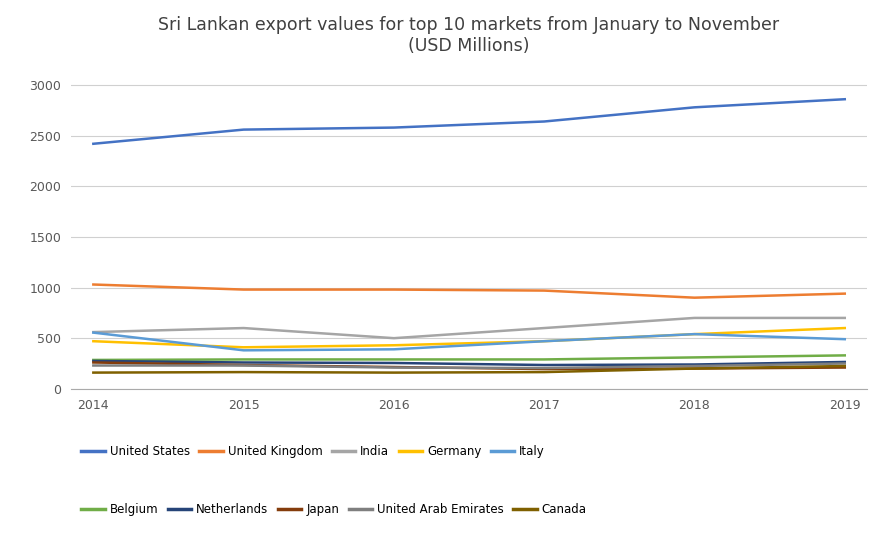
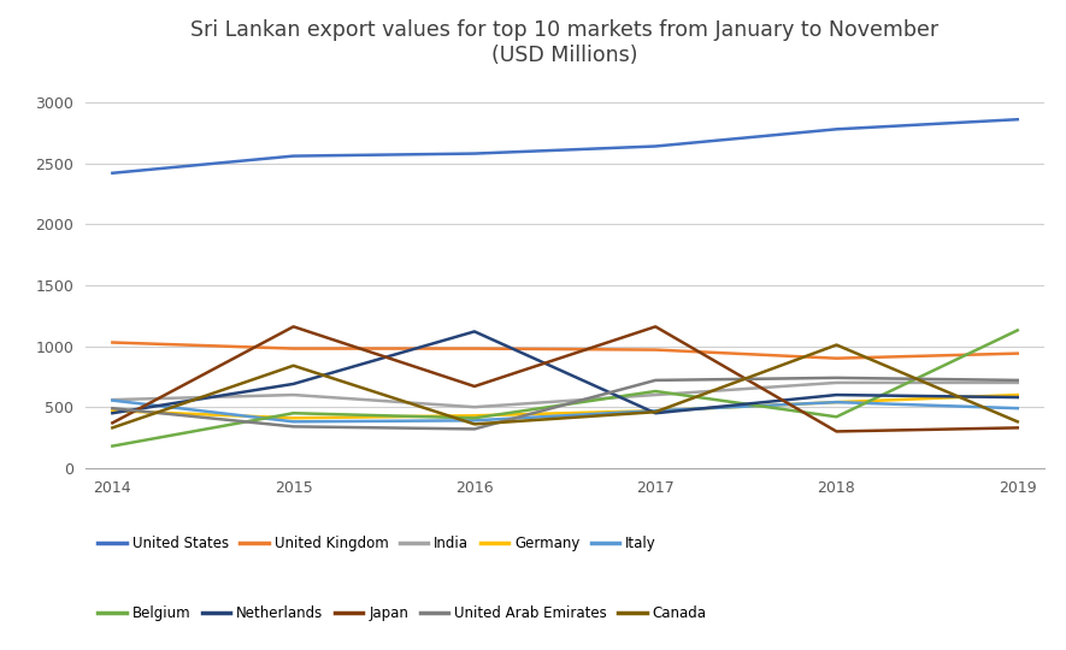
Belgium/2014: 280 -> 180
Netherlands/2014: 280 -> 450
Japan/2014: 260 -> 370
United Arab Emirates/2014: 230 -> 490
Canada/2014: 160 -> 330
Belgium/2015: 290 -> 450
Netherlands/2015: 260 -> 690
Japan/2015: 240 -> 1160
United Arab Emirates/2015: 230 -> 340
Canada/2015: 160 -> 840
Belgium/2016: 290 -> 410
Netherlands/2016: 260 -> 1120
Japan/2016: 220 -> 670
United Arab Emirates/2016: 210 -> 320
Canada/2016: 160 -> 360
Belgium/2017: 290 -> 630
Netherlands/2017: 240 -> 450
Japan/2017: 200 -> 1160
United Arab Emirates/2017: 200 -> 720
Canada/2017: 160 -> 460
Belgium/2018: 310 -> 420
Netherlands/2018: 240 -> 600
Japan/2018: 200 -> 300
United Arab Emirates/2018: 220 -> 740
Canada/2018: 200 -> 1010
Belgium/2019: 330 -> 1130
Netherlands/2019: 260 -> 580
Japan/2019: 210 -> 330
United Arab Emirates/2019: 250 -> 720
Canada/2019: 220 -> 380
